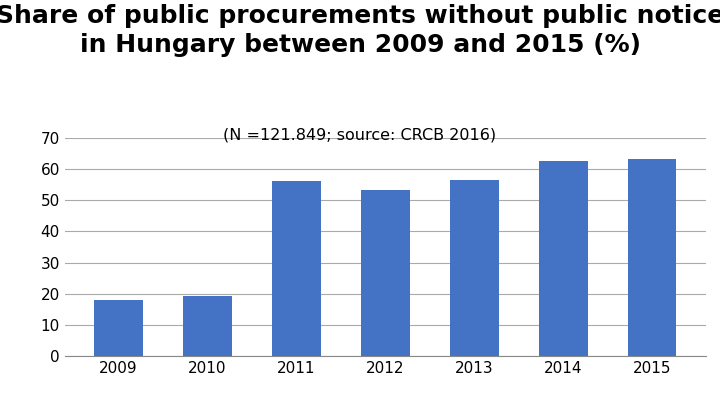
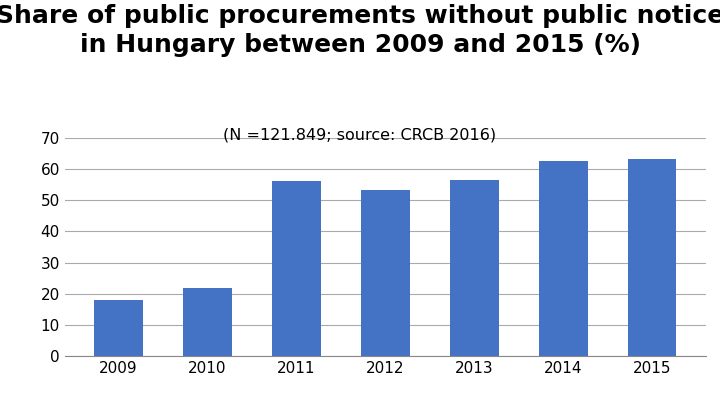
2010: 19.3 -> 22.0
